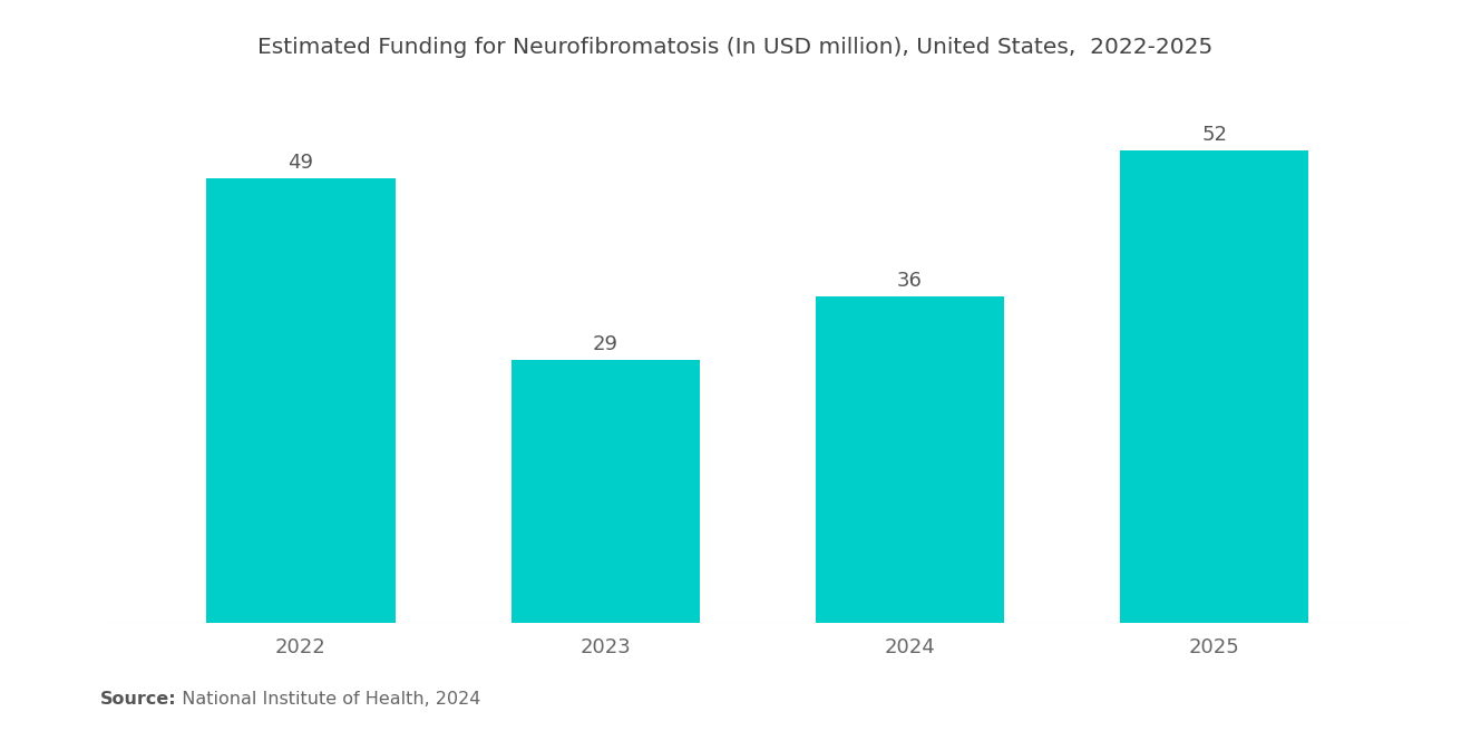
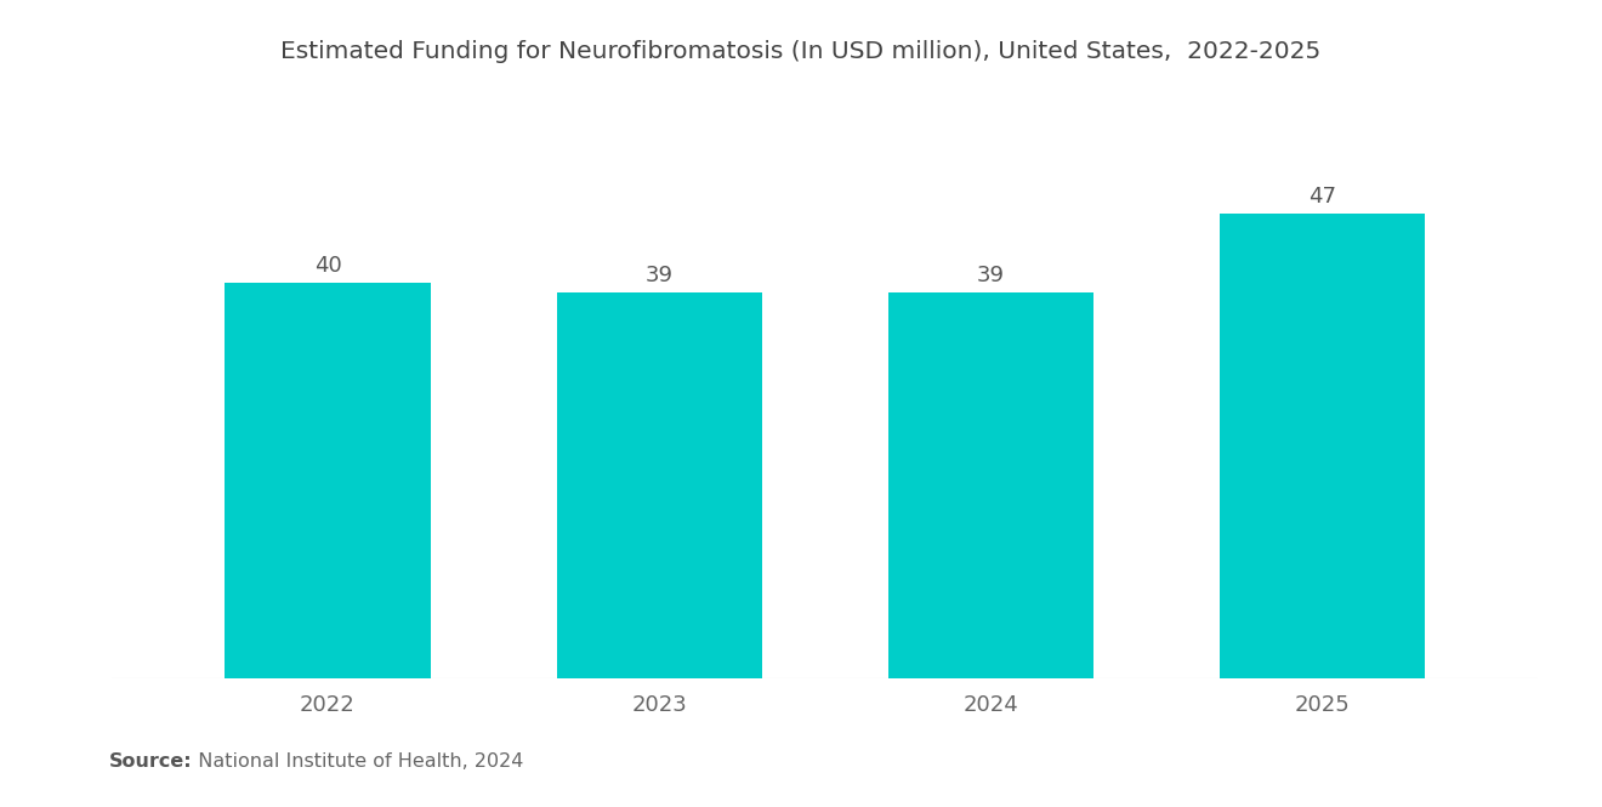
2022: 49 -> 40
2023: 29 -> 39
2024: 36 -> 39
2025: 52 -> 47
